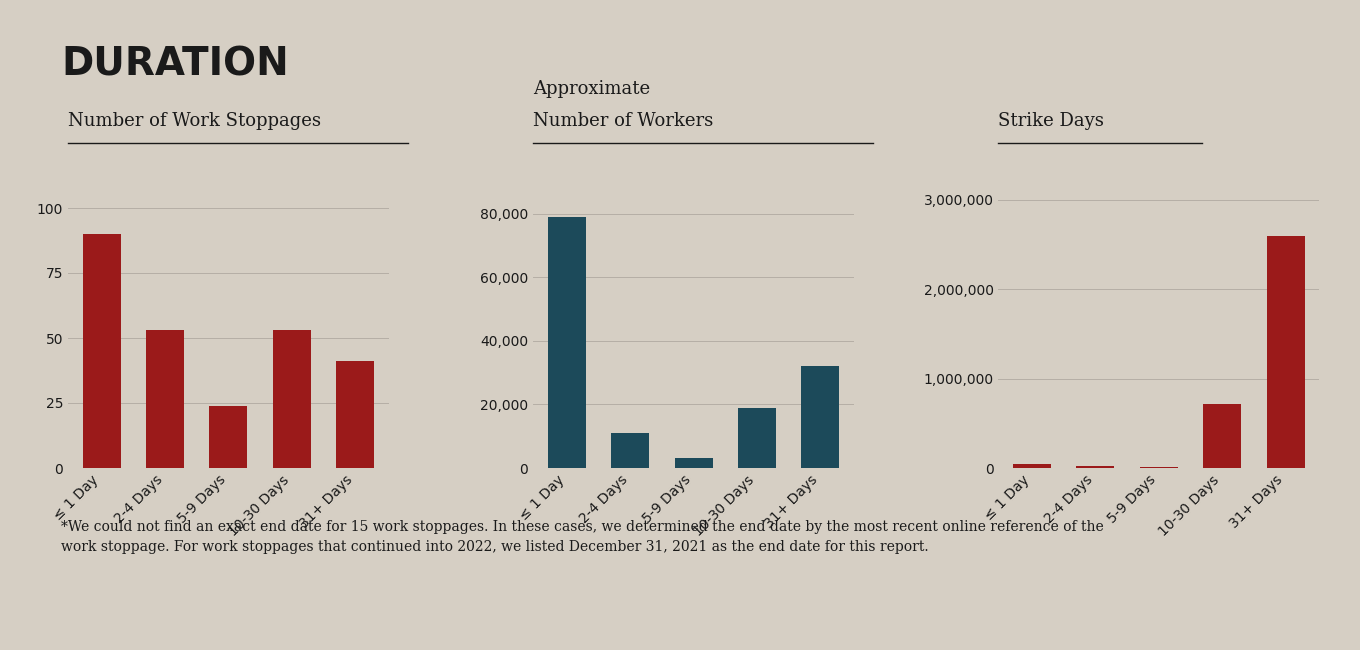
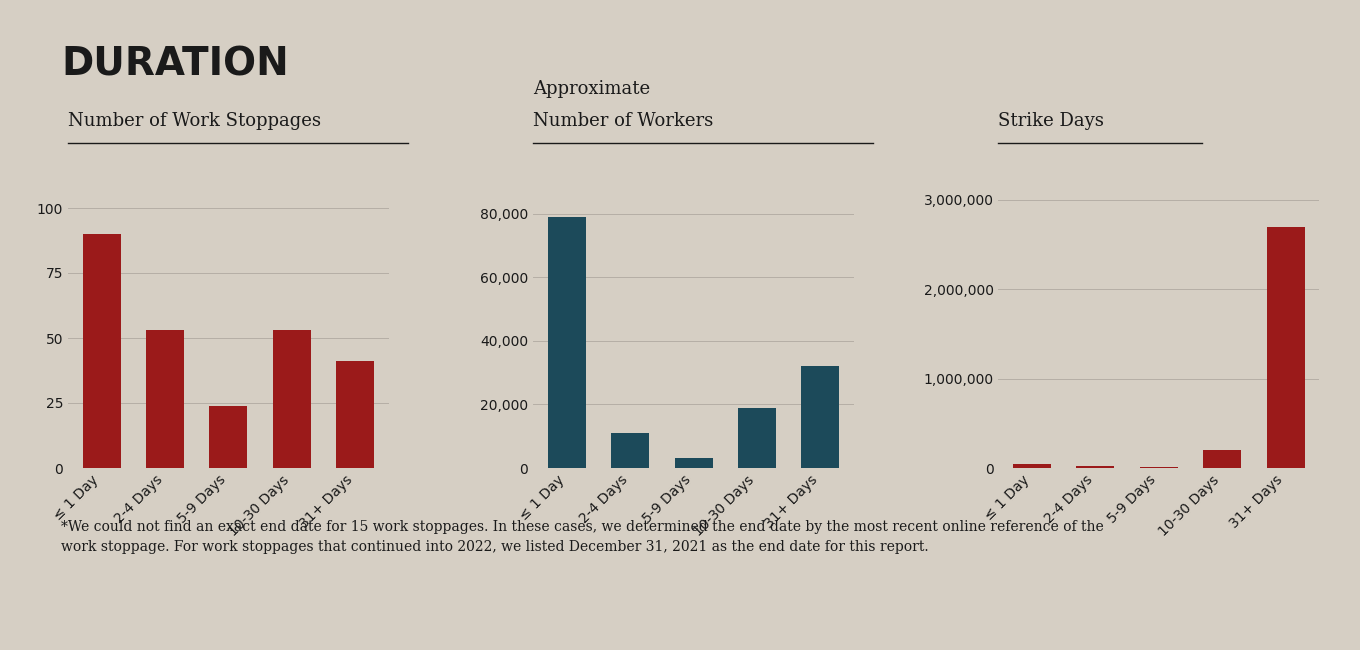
10-30 Days: 720,000 -> 200,000
31+ Days: 2,600,000 -> 2,700,000
